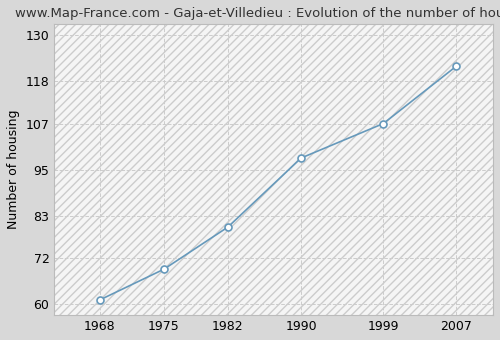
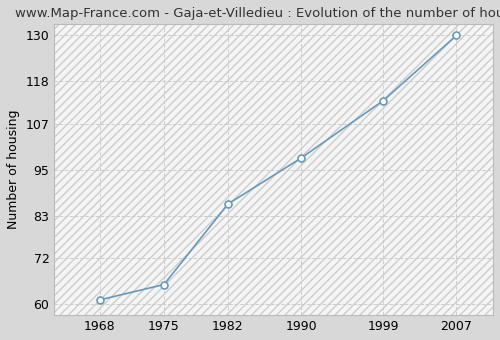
1975: 69 -> 65
1982: 80 -> 86
1999: 107 -> 113
2007: 122 -> 130
